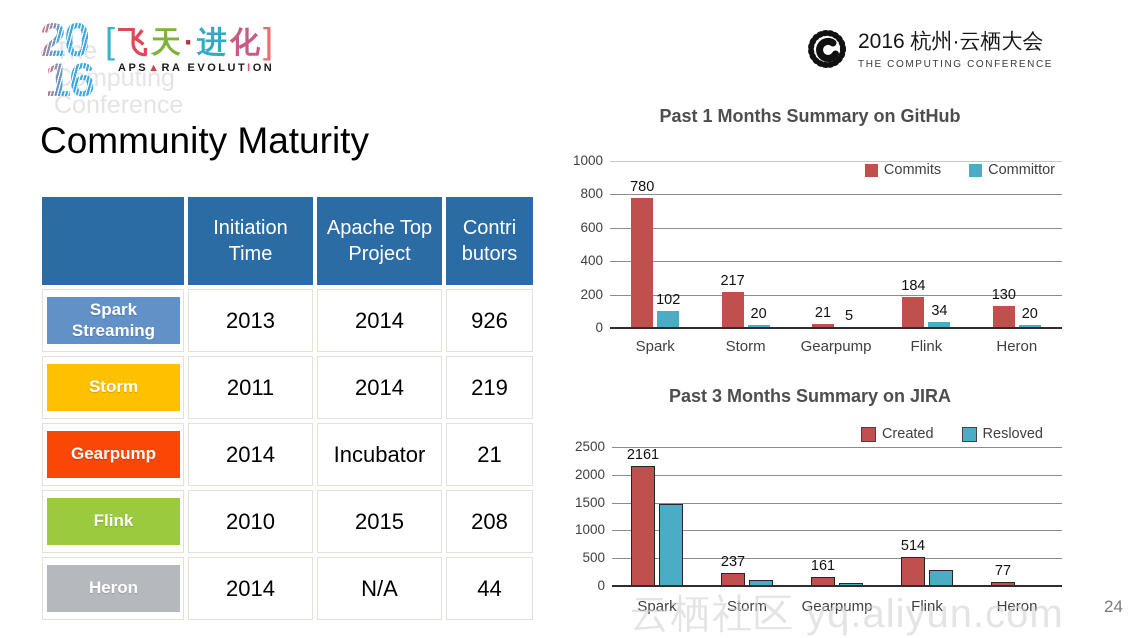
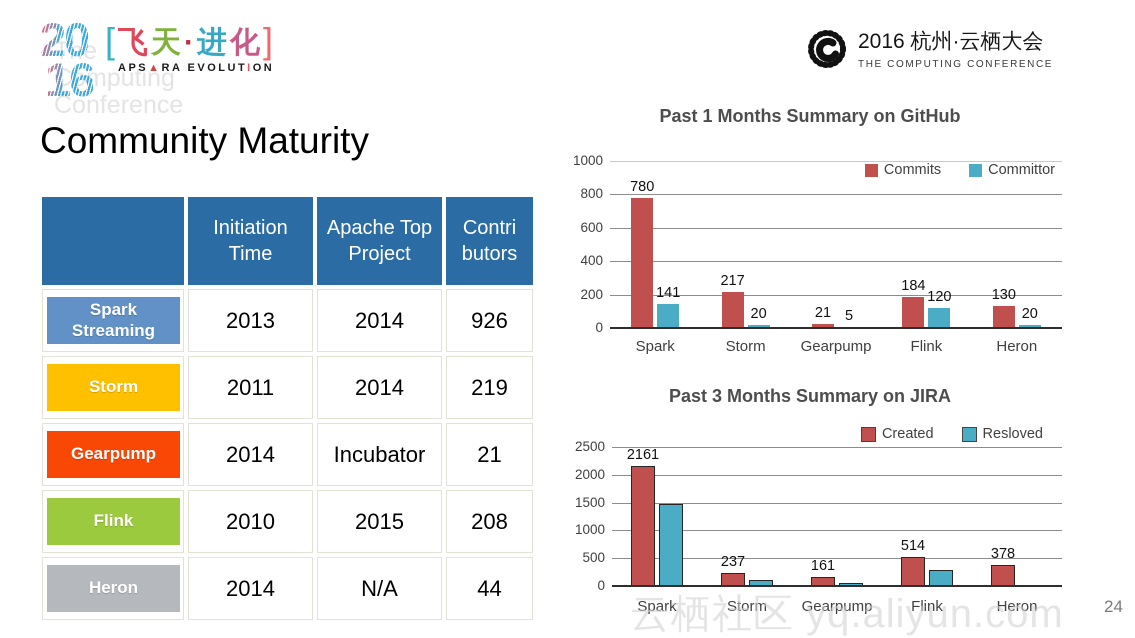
Past 1 Months Summary on GitHub/Committor/Spark: 102 -> 141
Past 1 Months Summary on GitHub/Committor/Flink: 34 -> 120
Past 3 Months Summary on JIRA/Created/Heron: 77 -> 378
